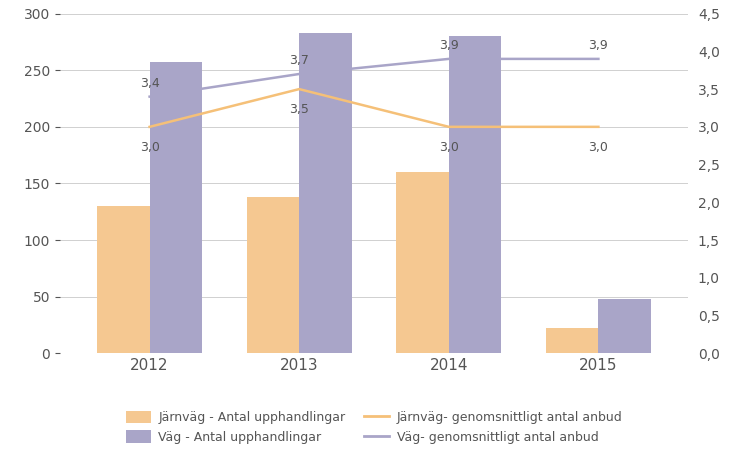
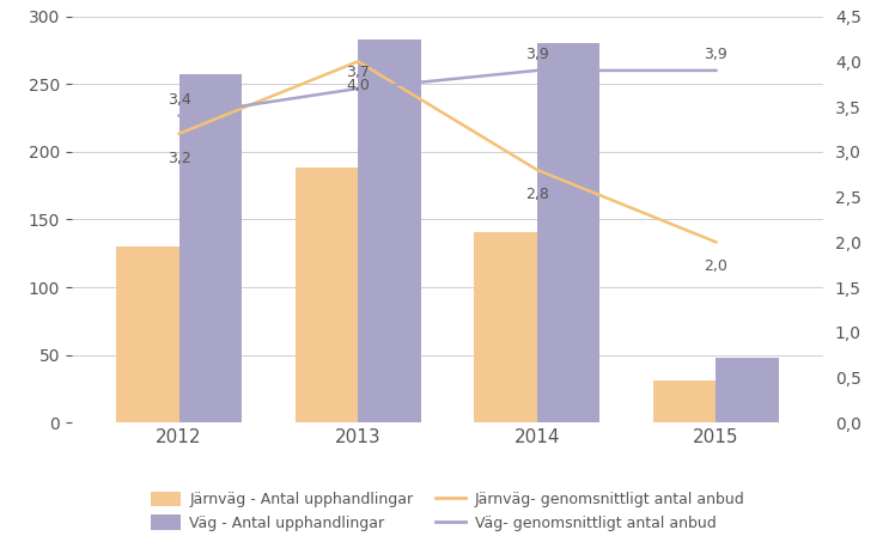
Järnväg- genomsnittligt antal anbud/2012: 3,0 -> 3,2
Järnväg - Antal upphandlingar/2013: 138 -> 188
Järnväg- genomsnittligt antal anbud/2013: 3,5 -> 4,0
Järnväg - Antal upphandlingar/2014: 160 -> 141
Järnväg- genomsnittligt antal anbud/2014: 3,0 -> 2,8
Järnväg - Antal upphandlingar/2015: 22 -> 31
Järnväg- genomsnittligt antal anbud/2015: 3,0 -> 2,0
